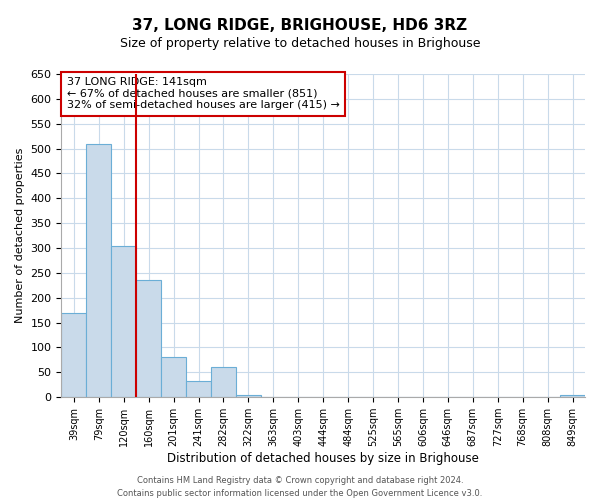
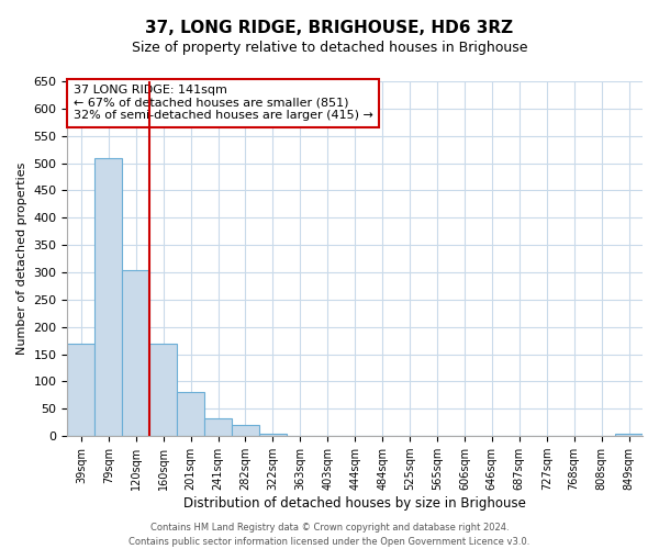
160sqm: 235 -> 170
282sqm: 60 -> 20
